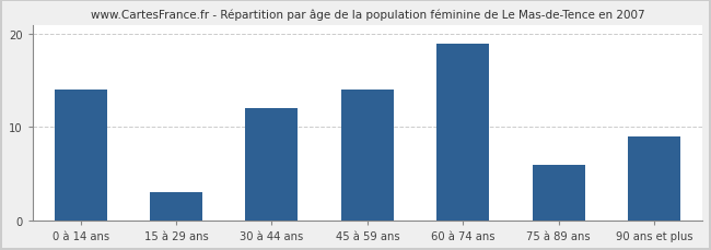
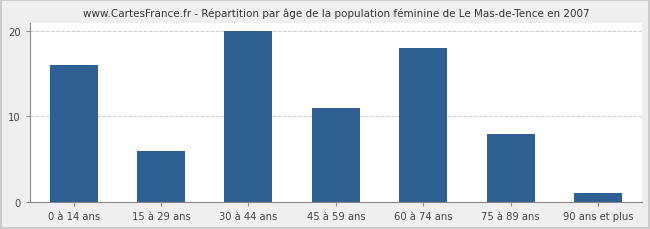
0 à 14 ans: 14 -> 16
15 à 29 ans: 3 -> 6
30 à 44 ans: 12 -> 20
45 à 59 ans: 14 -> 11
60 à 74 ans: 19 -> 18
75 à 89 ans: 6 -> 8
90 ans et plus: 9 -> 1
